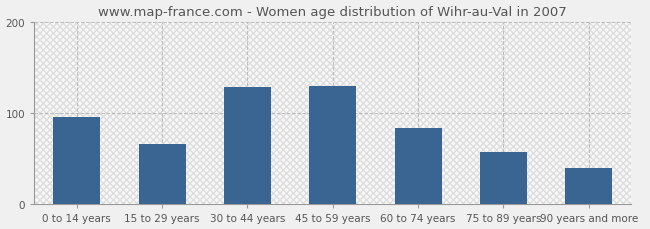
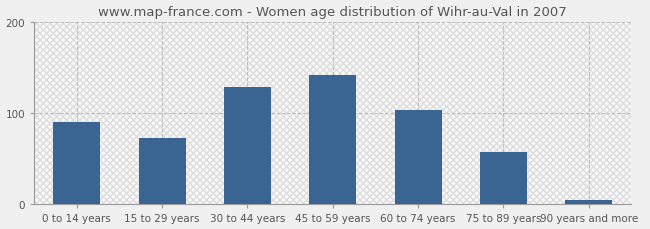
0 to 14 years: 96 -> 90
15 to 29 years: 66 -> 73
45 to 59 years: 130 -> 142
60 to 74 years: 84 -> 103
90 years and more: 40 -> 5
